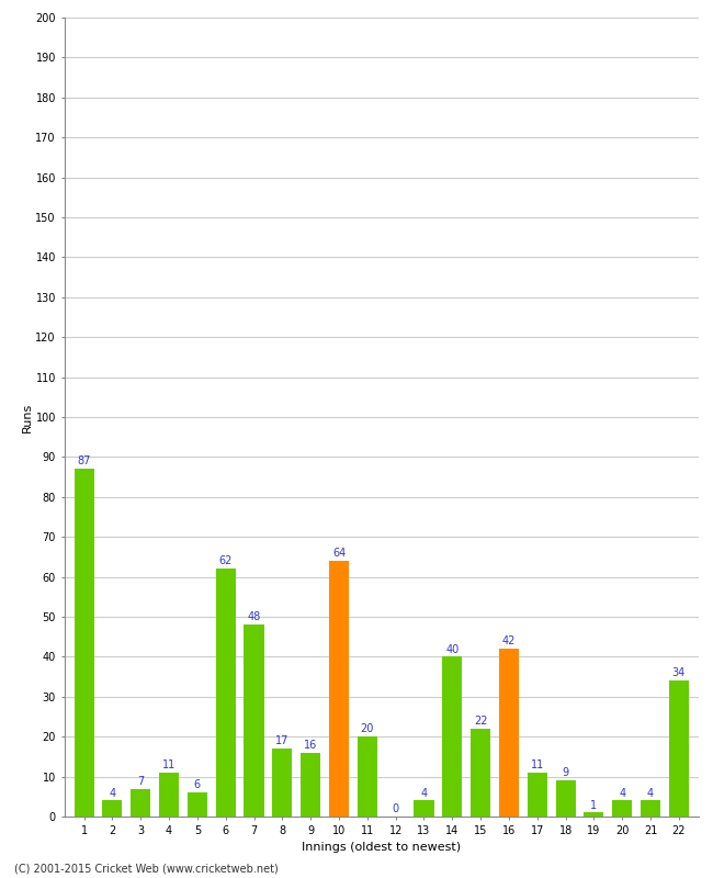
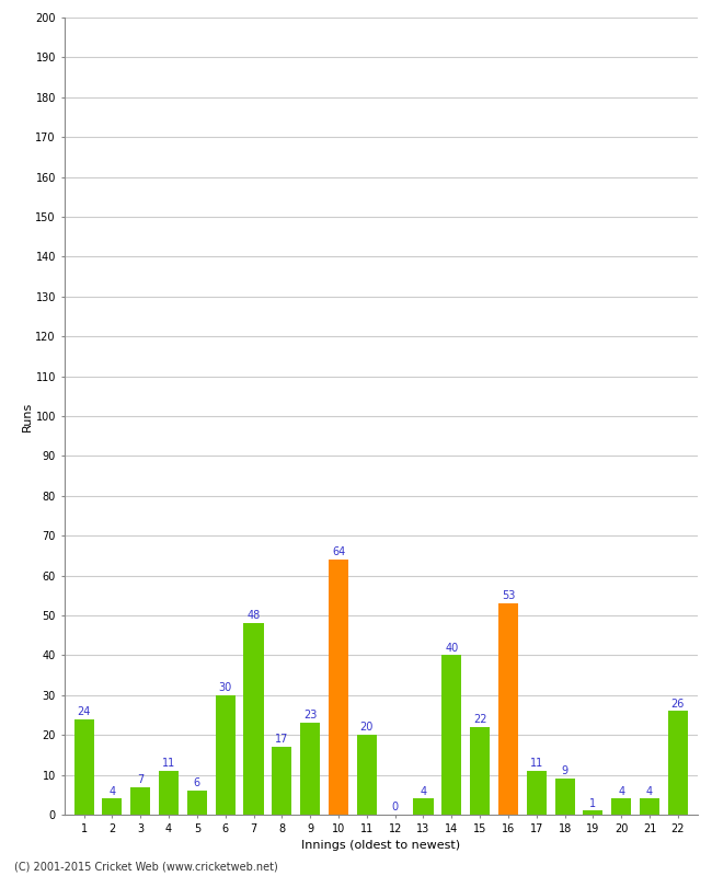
1: 87 -> 24
6: 62 -> 30
9: 16 -> 23
16: 42 -> 53
22: 34 -> 26
